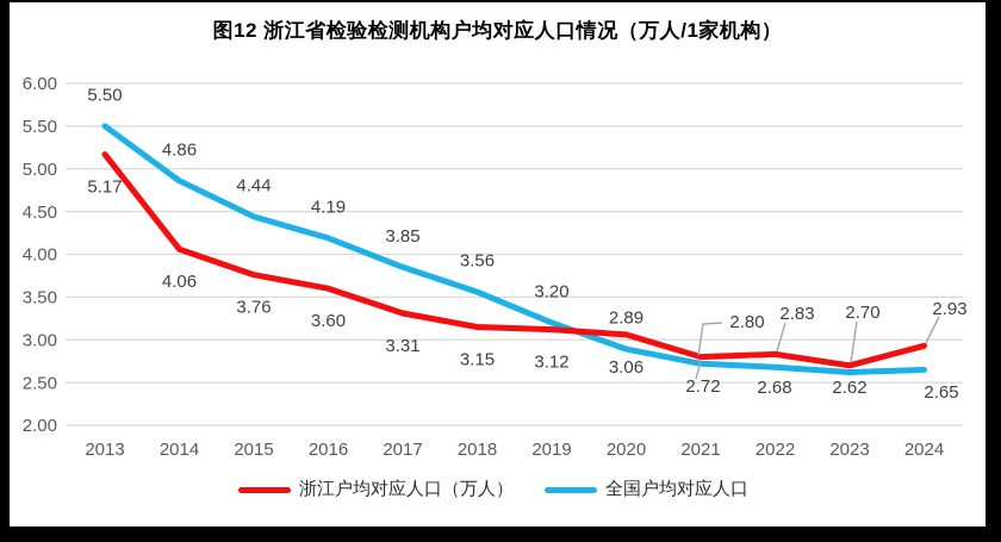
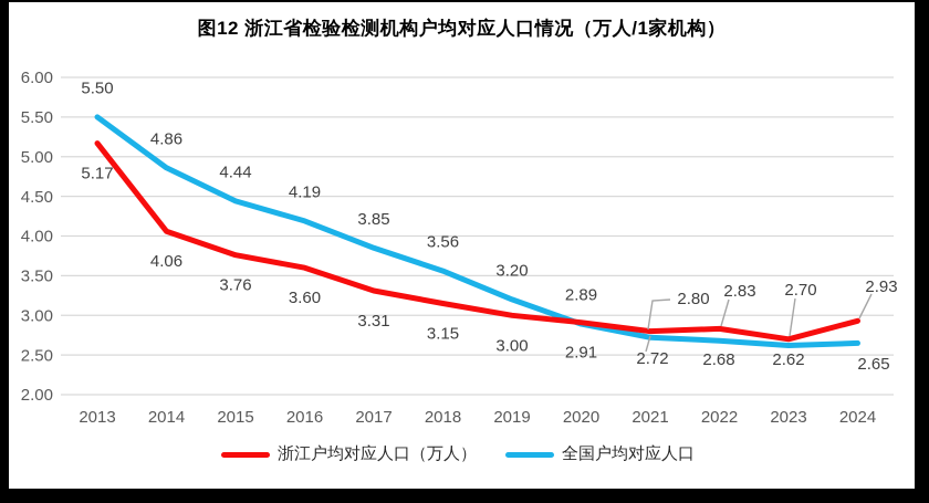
浙江户均对应人口（万人）/2019: 3.12 -> 3.00
浙江户均对应人口（万人）/2020: 3.06 -> 2.91
